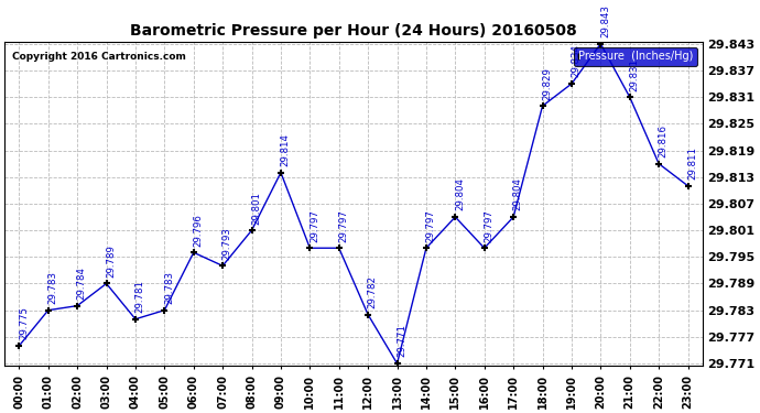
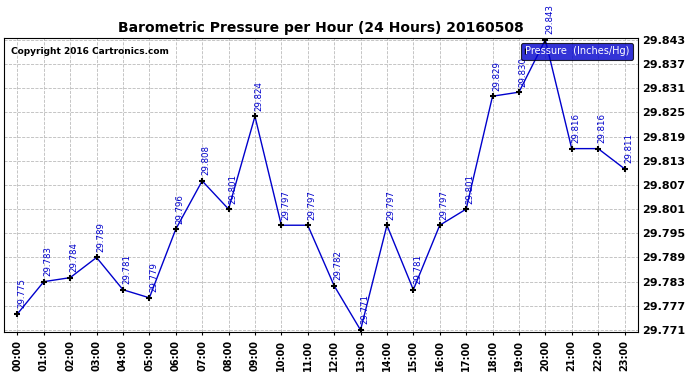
05:00: 29.783 -> 29.779
07:00: 29.793 -> 29.808
09:00: 29.814 -> 29.824
15:00: 29.804 -> 29.781
17:00: 29.804 -> 29.801
19:00: 29.834 -> 29.830
21:00: 29.831 -> 29.816
